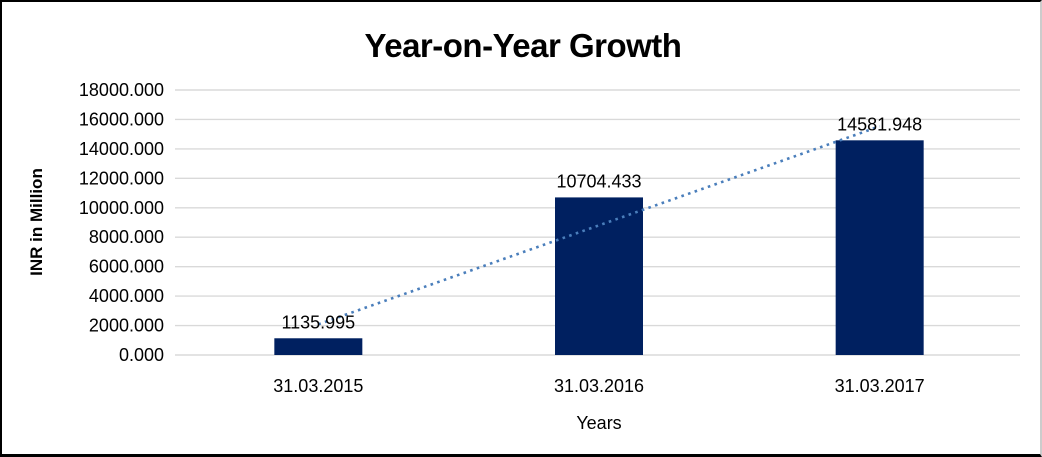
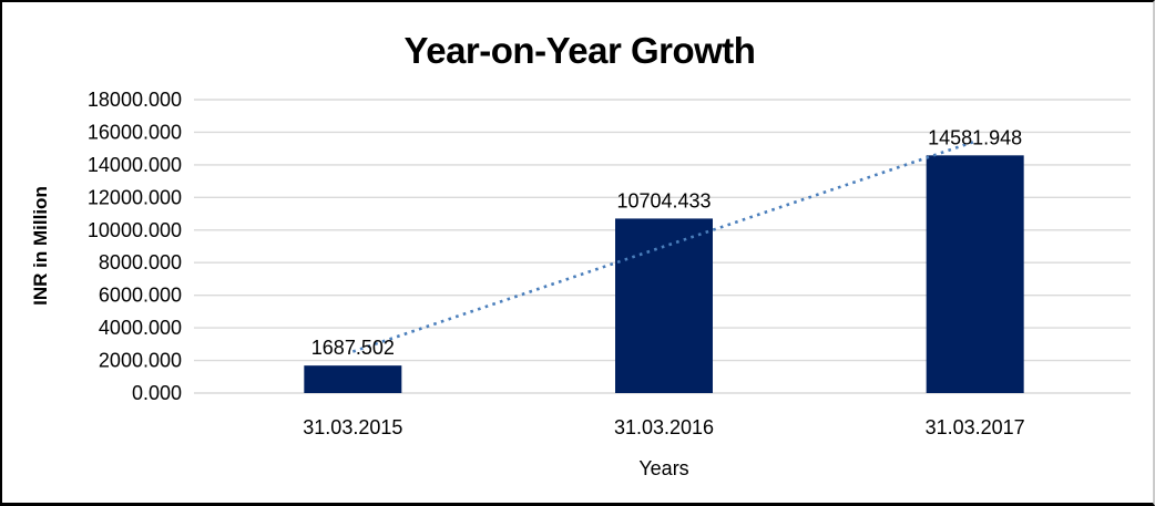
31.03.2015: 1135.995 -> 1687.502
